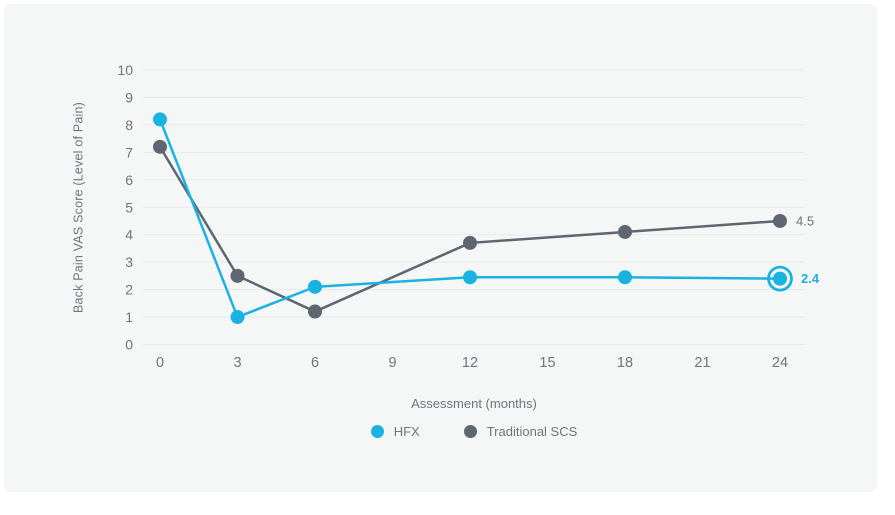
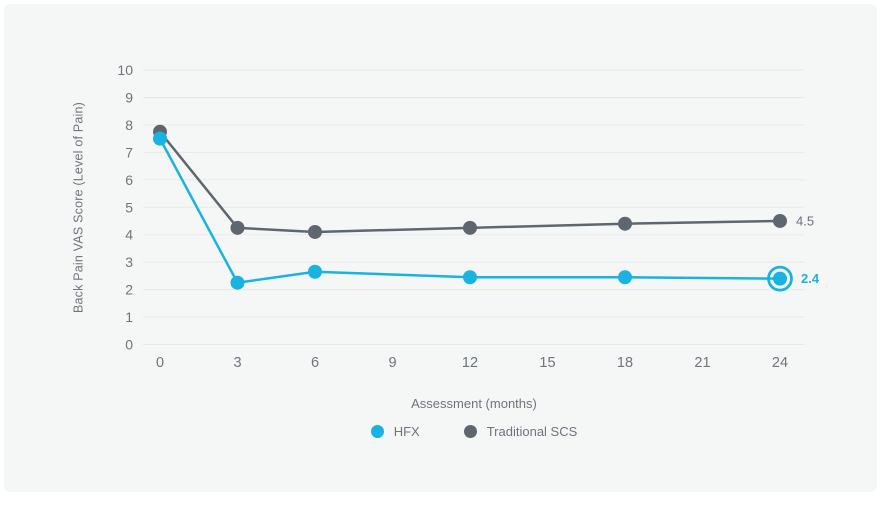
HFX/0: 8.2 -> 7.5
Traditional SCS/0: 7.2 -> 7.8
HFX/3: 1.0 -> 2.2
Traditional SCS/3: 2.5 -> 4.2
HFX/6: 2.1 -> 2.6
Traditional SCS/6: 1.2 -> 4.1
Traditional SCS/12: 3.7 -> 4.2
Traditional SCS/18: 4.1 -> 4.4
